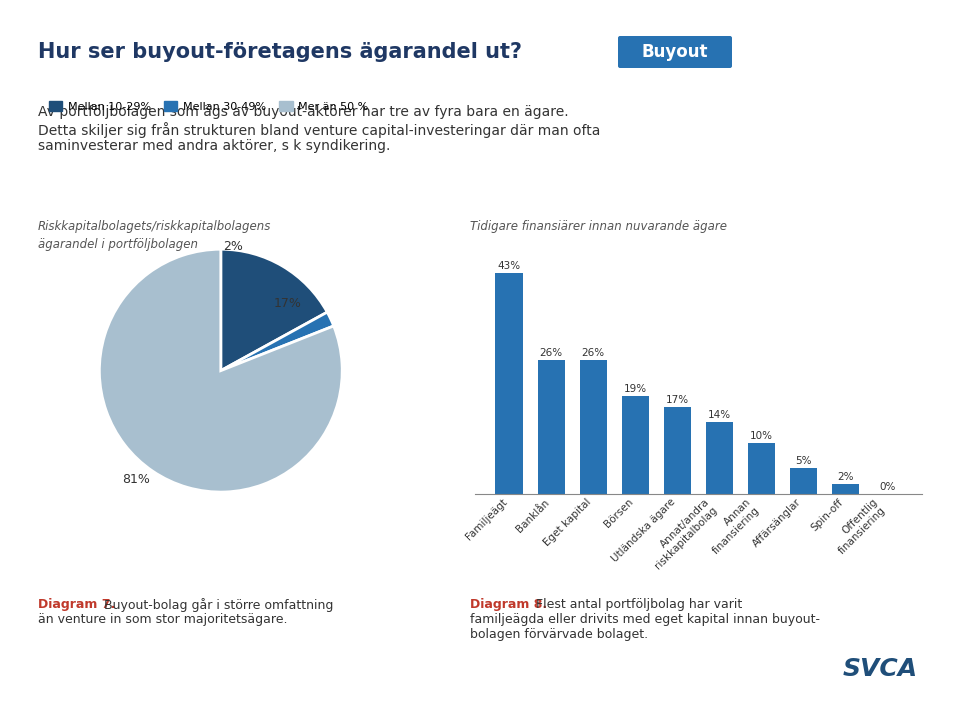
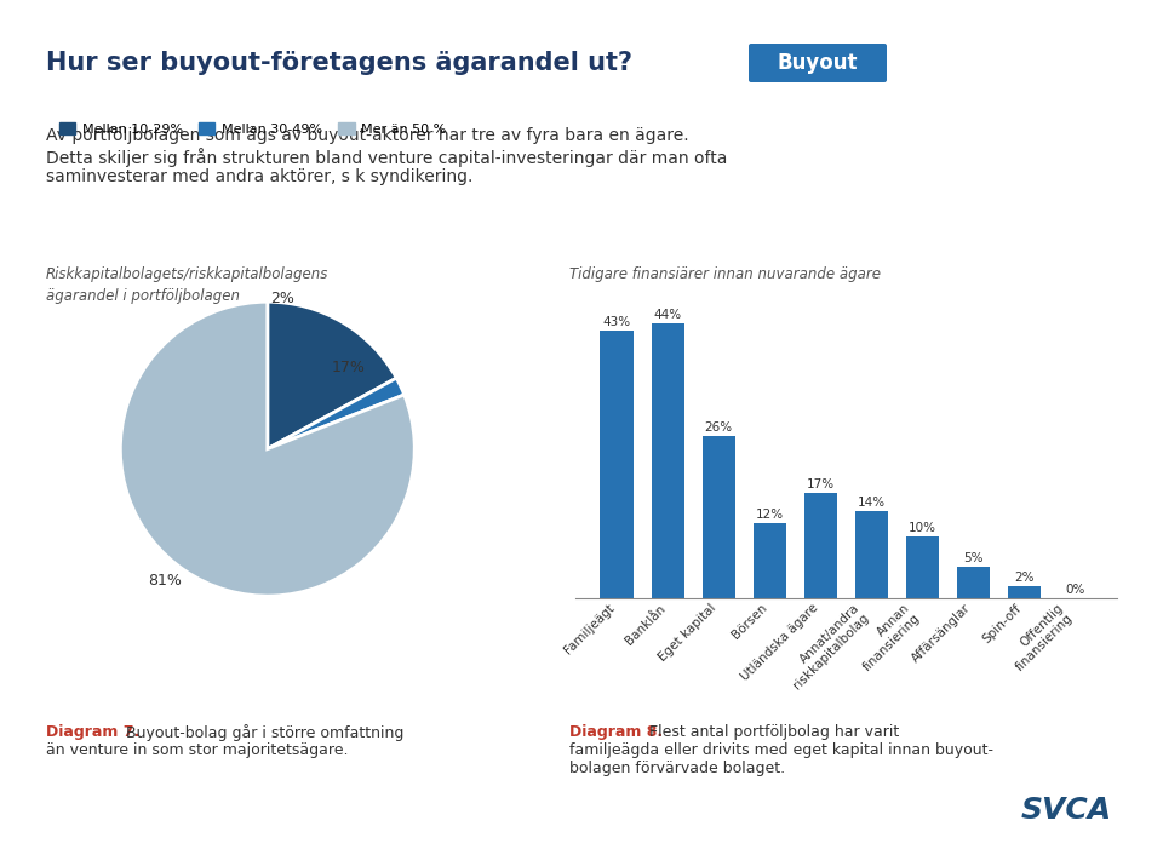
Banklån: 26% -> 44%
Börsen: 19% -> 12%
